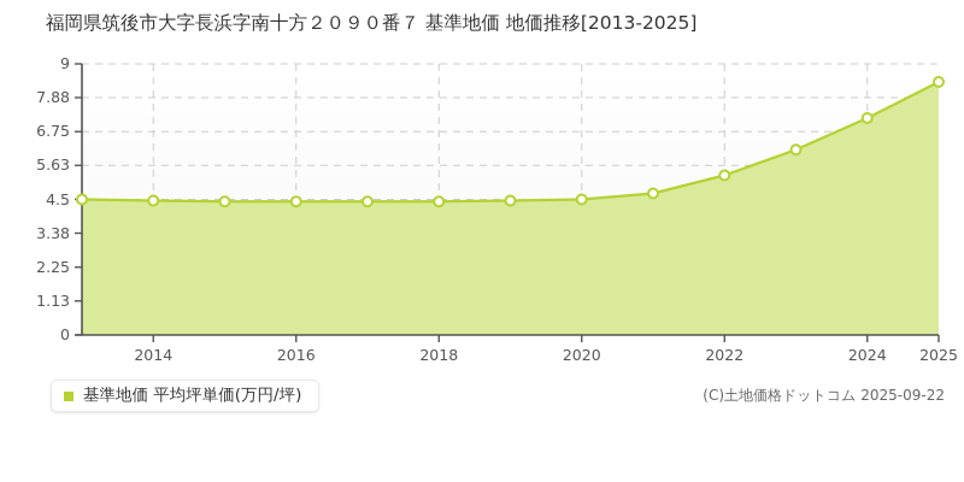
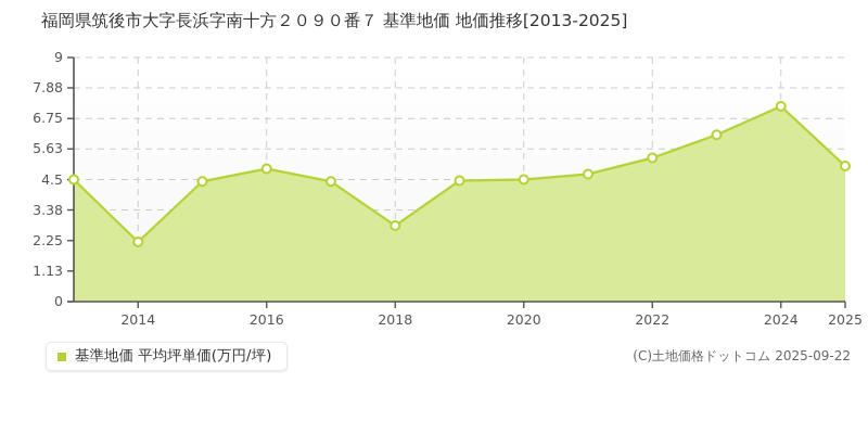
2014: 4.5 -> 2.2
2016: 4.4 -> 4.9
2018: 4.4 -> 2.8
2025: 8.4 -> 5.0
